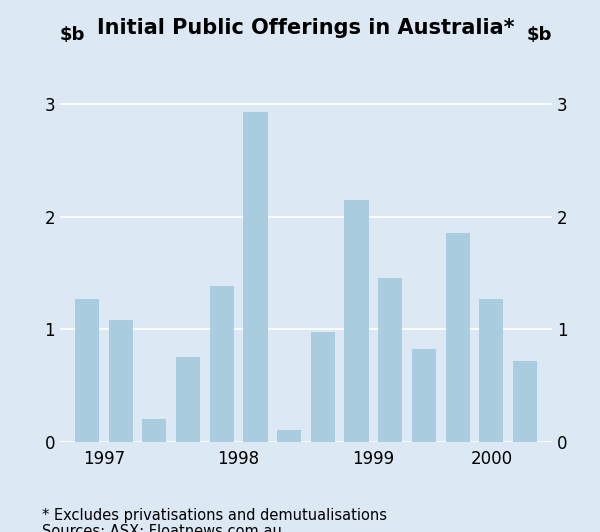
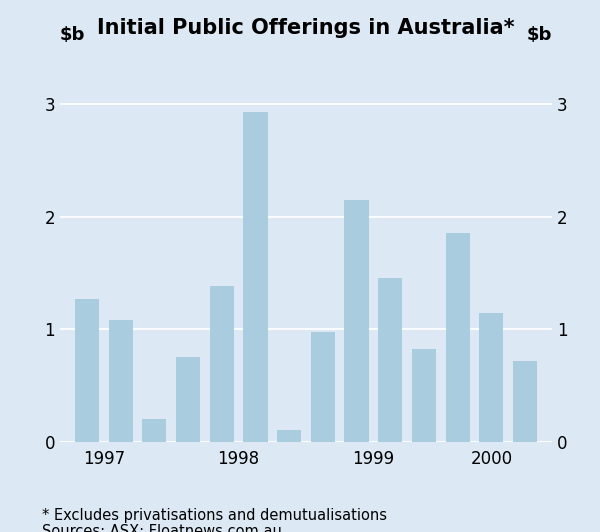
2000: 1.27 -> 1.14
